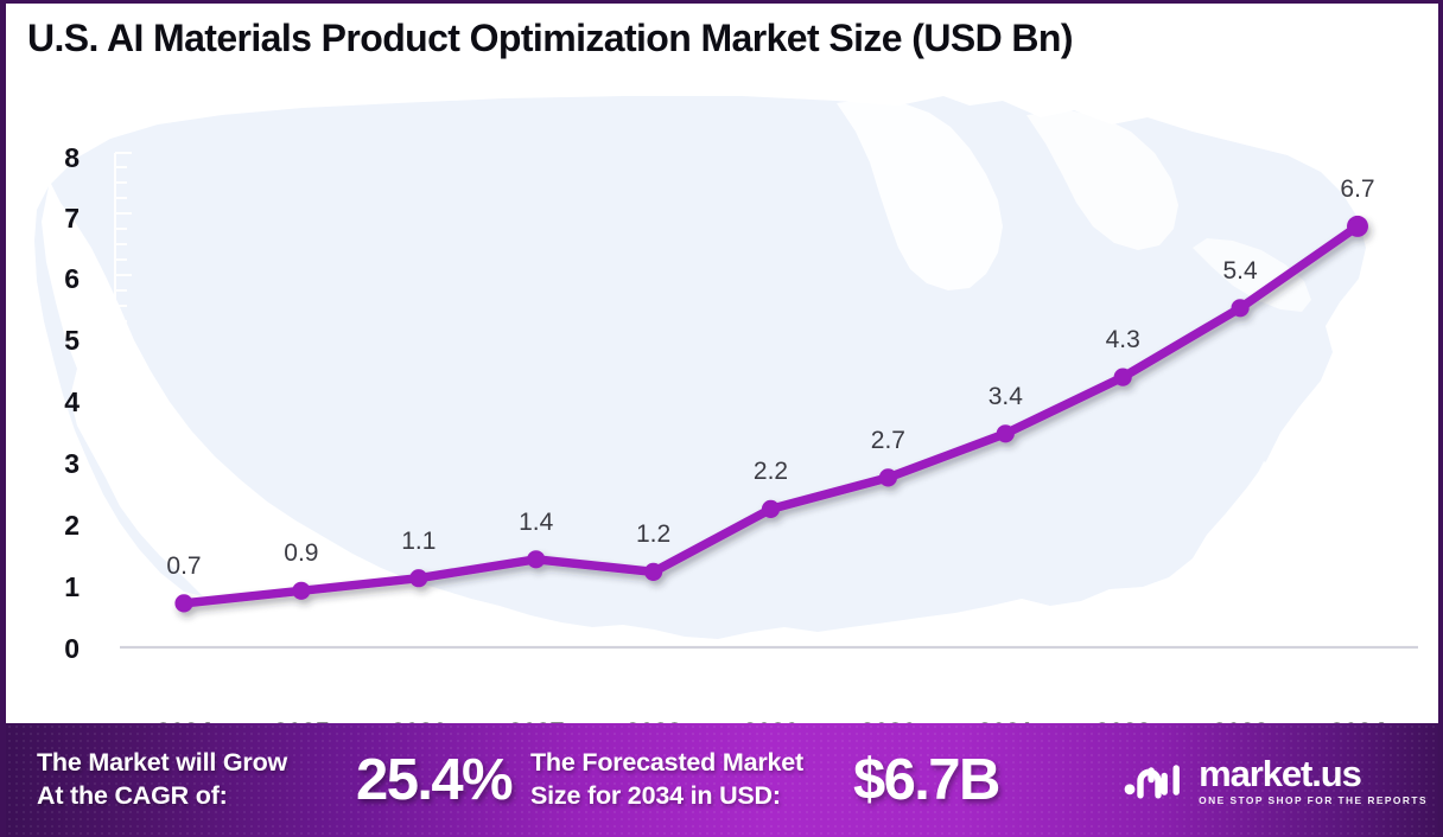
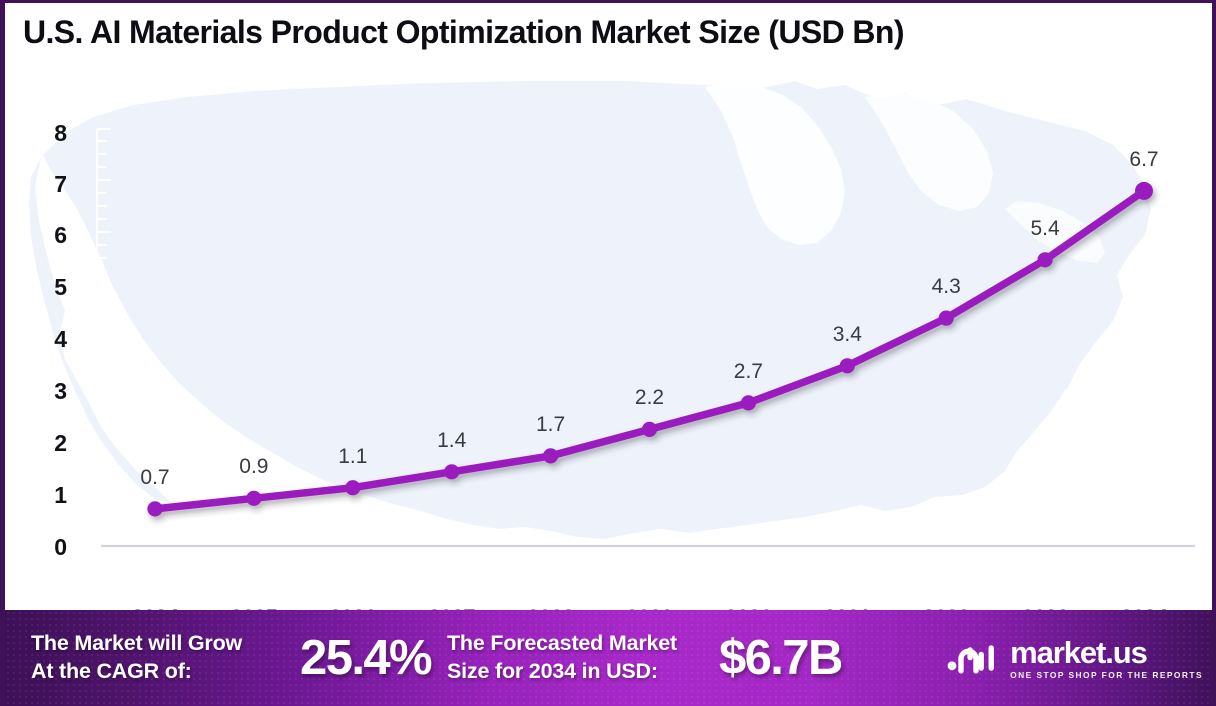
2028: 1.2 -> 1.7
